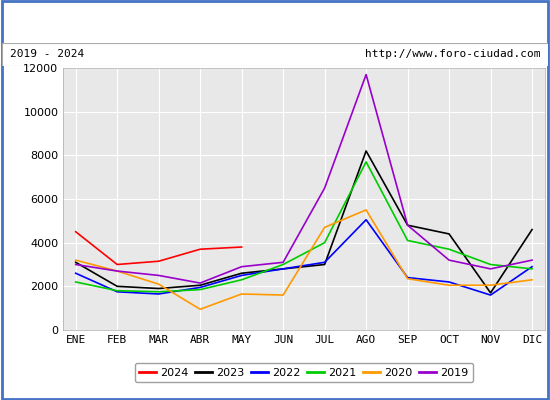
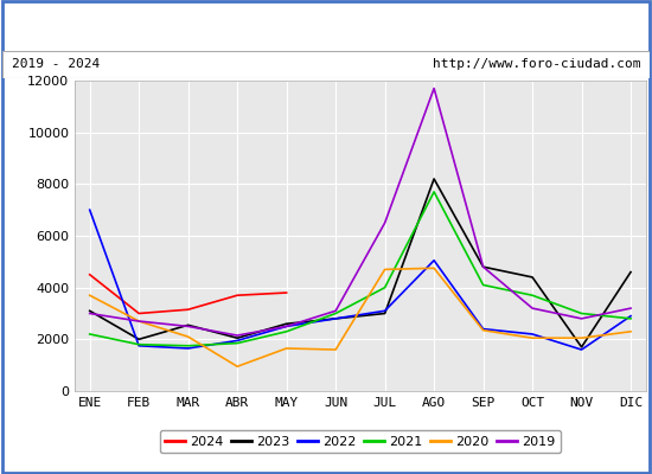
2022/ENE: 2600 -> 7000
2020/ENE: 3200 -> 3700
2023/MAR: 1900 -> 2550
2019/MAY: 2900 -> 2500
2020/AGO: 5500 -> 4750
